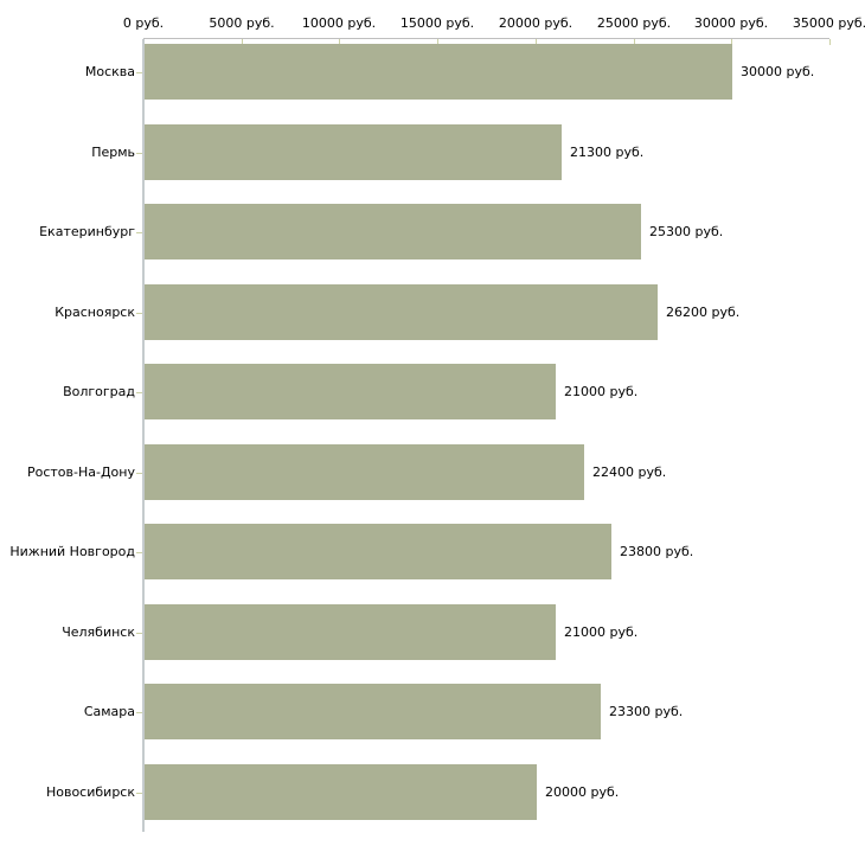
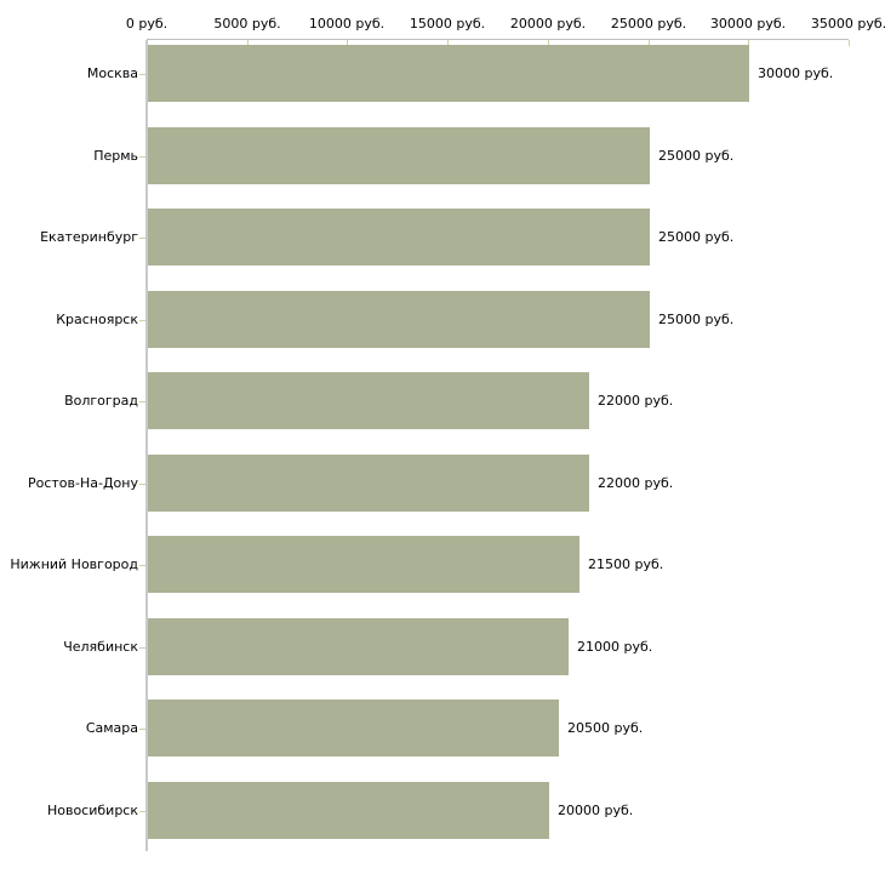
Пермь: 21300 -> 25000
Екатеринбург: 25300 -> 25000
Красноярск: 26200 -> 25000
Волгоград: 21000 -> 22000
Ростов-На-Дону: 22400 -> 22000
Нижний Новгород: 23800 -> 21500
Самара: 23300 -> 20500
